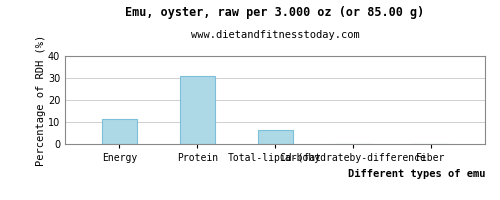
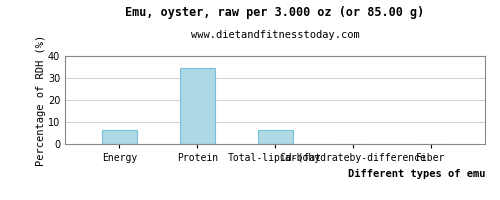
Energy: 11.5 -> 6.3
Protein: 31.0 -> 34.7
